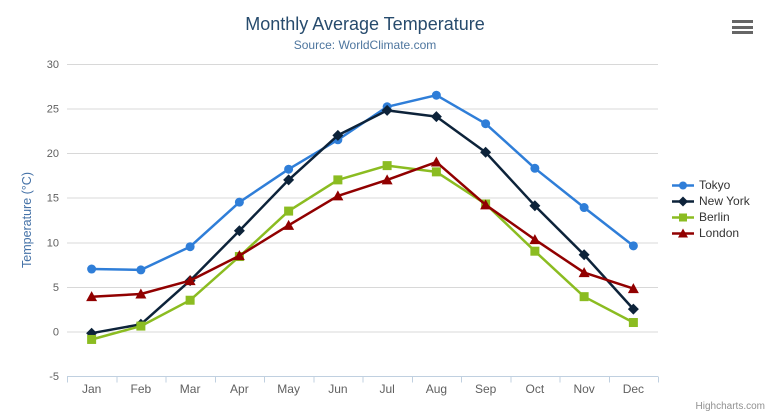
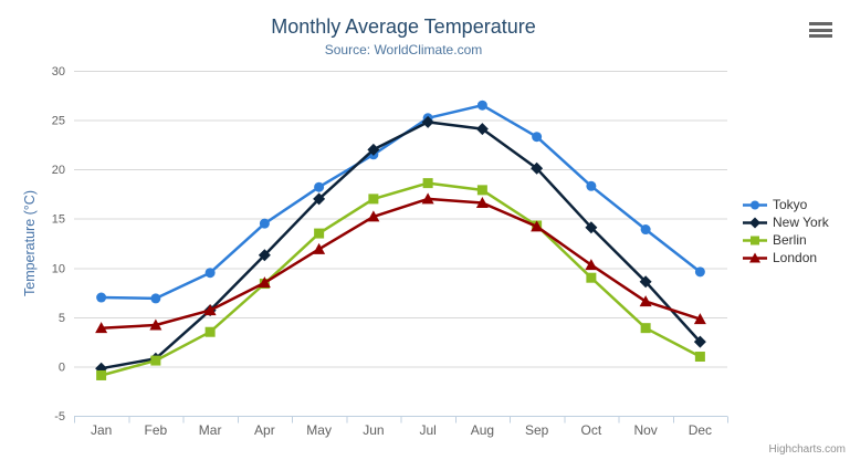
London/Aug: 19 -> 17
